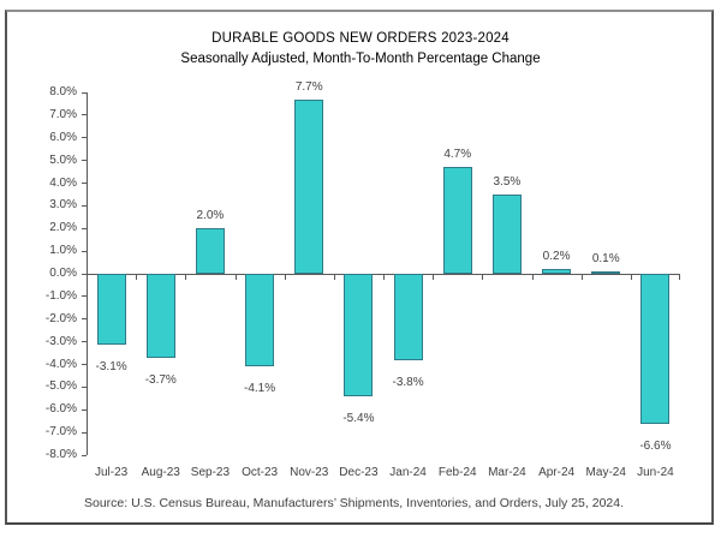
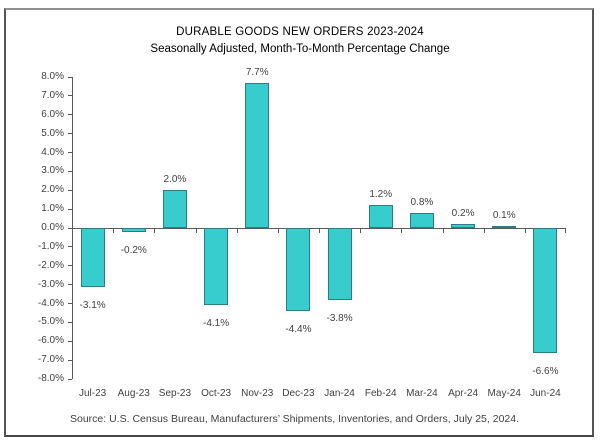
Aug-23: -3.7% -> -0.2%
Dec-23: -5.4% -> -4.4%
Feb-24: 4.7% -> 1.2%
Mar-24: 3.5% -> 0.8%
